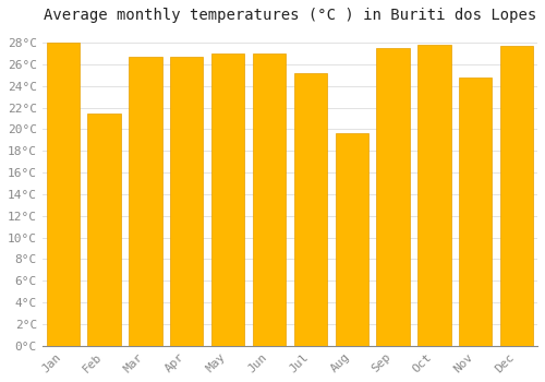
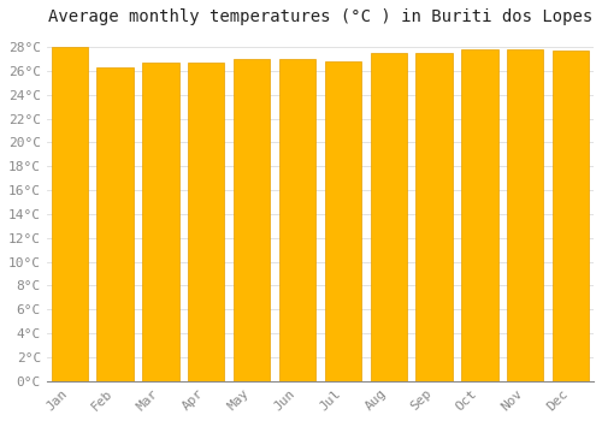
Feb: 21.4°C -> 26.3°C
Jul: 25.2°C -> 26.8°C
Aug: 19.6°C -> 27.5°C
Nov: 24.8°C -> 27.8°C
